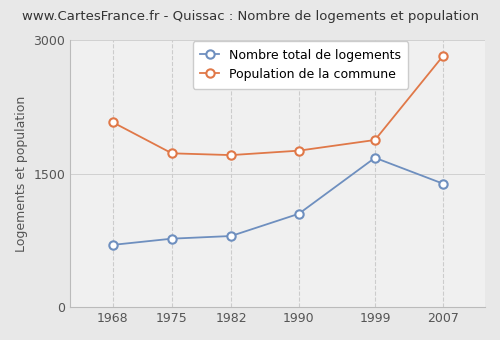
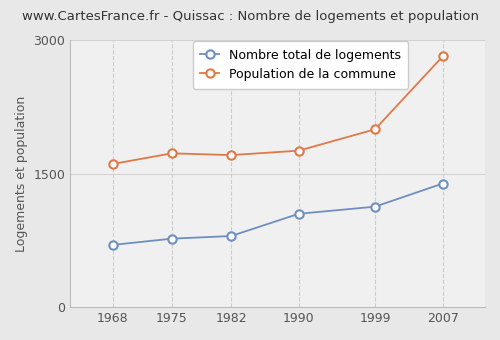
Population de la commune/1968: 2080 -> 1610
Nombre total de logements/1999: 1680 -> 1130
Population de la commune/1999: 1880 -> 2000
